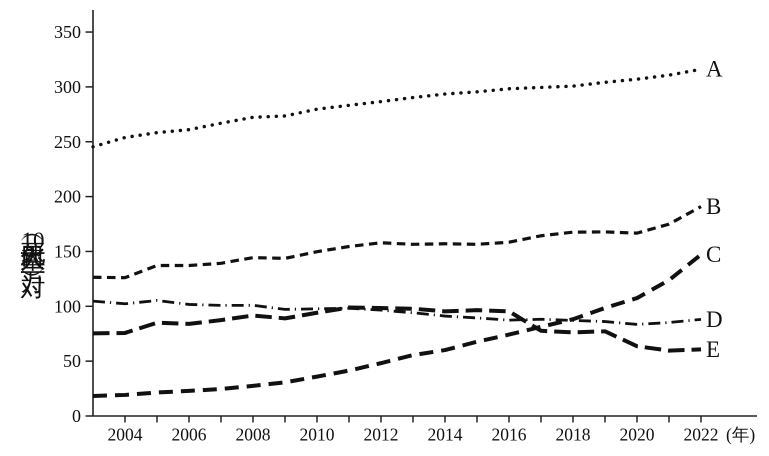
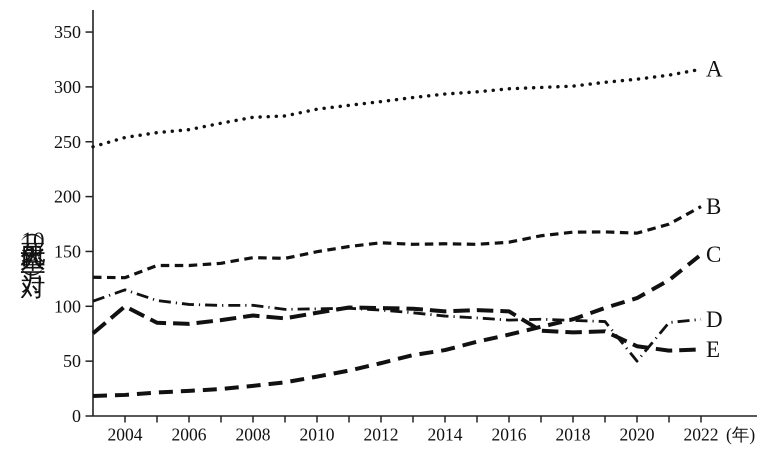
D/2004: 102 -> 115
E/2004: 76 -> 100
D/2020: 84 -> 50
